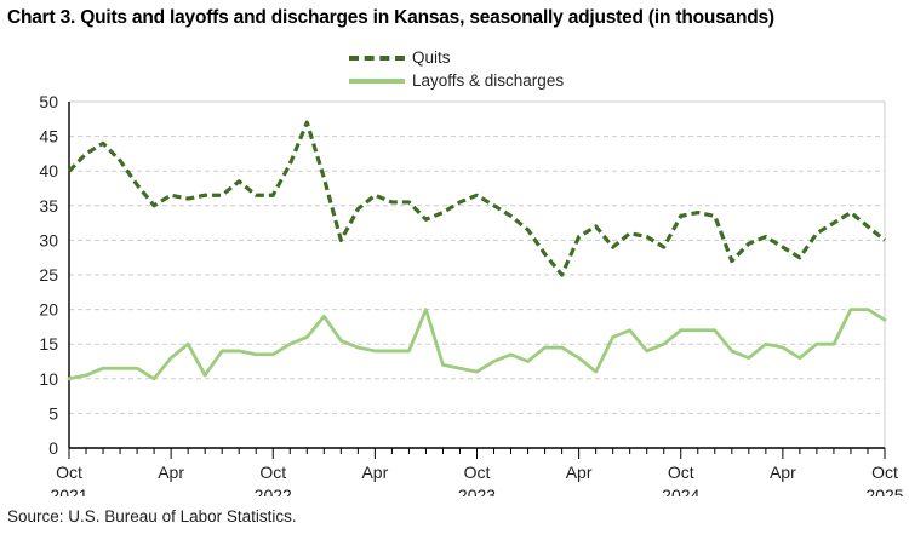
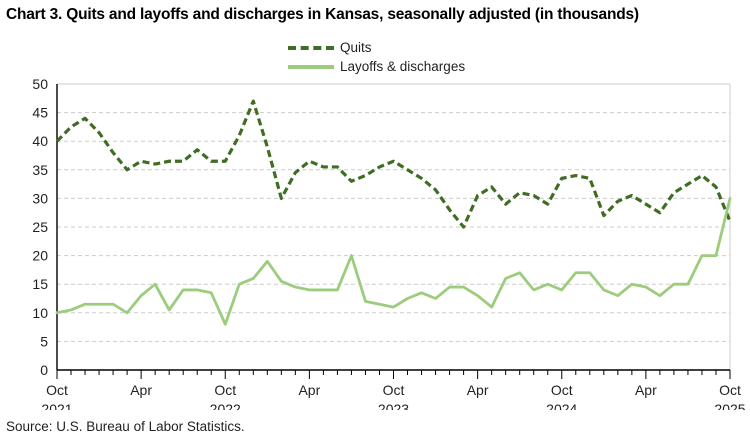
Layoffs & discharges/Oct 2022: 14 -> 8
Layoffs & discharges/Oct 2024: 17 -> 14
Quits/Oct 2025: 30 -> 26
Layoffs & discharges/Oct 2025: 18 -> 30
